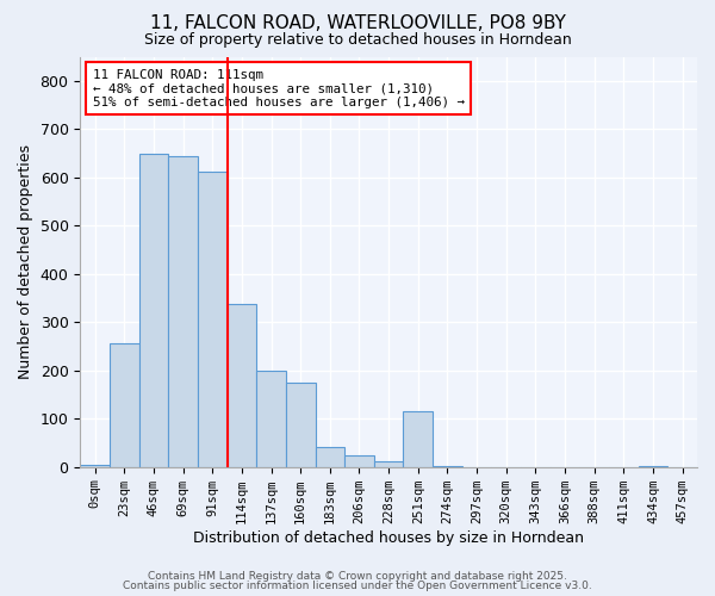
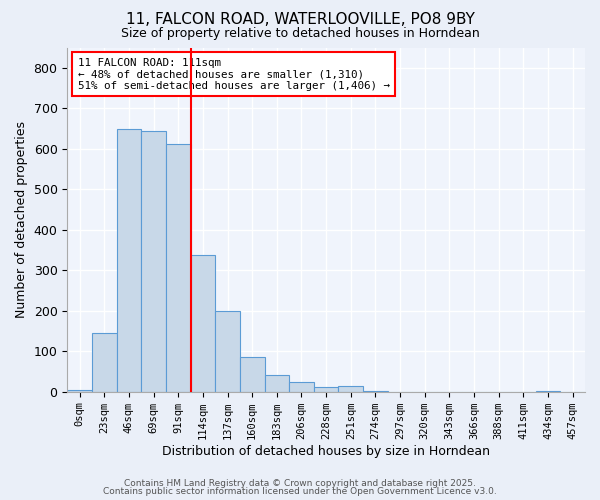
23sqm: 255 -> 145
160sqm: 175 -> 86
251sqm: 115 -> 13
